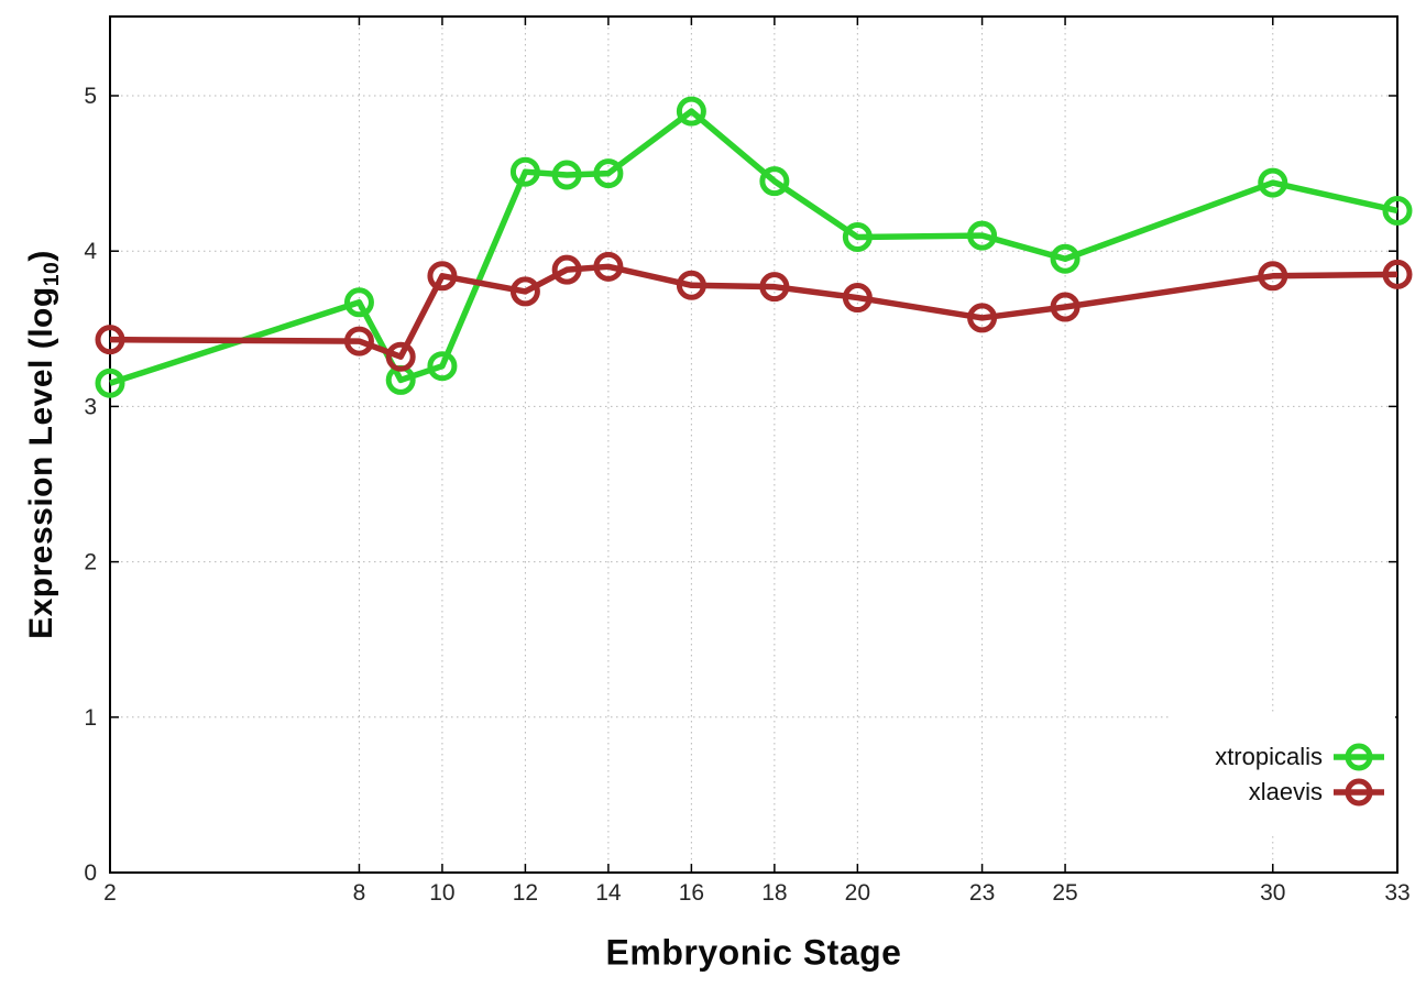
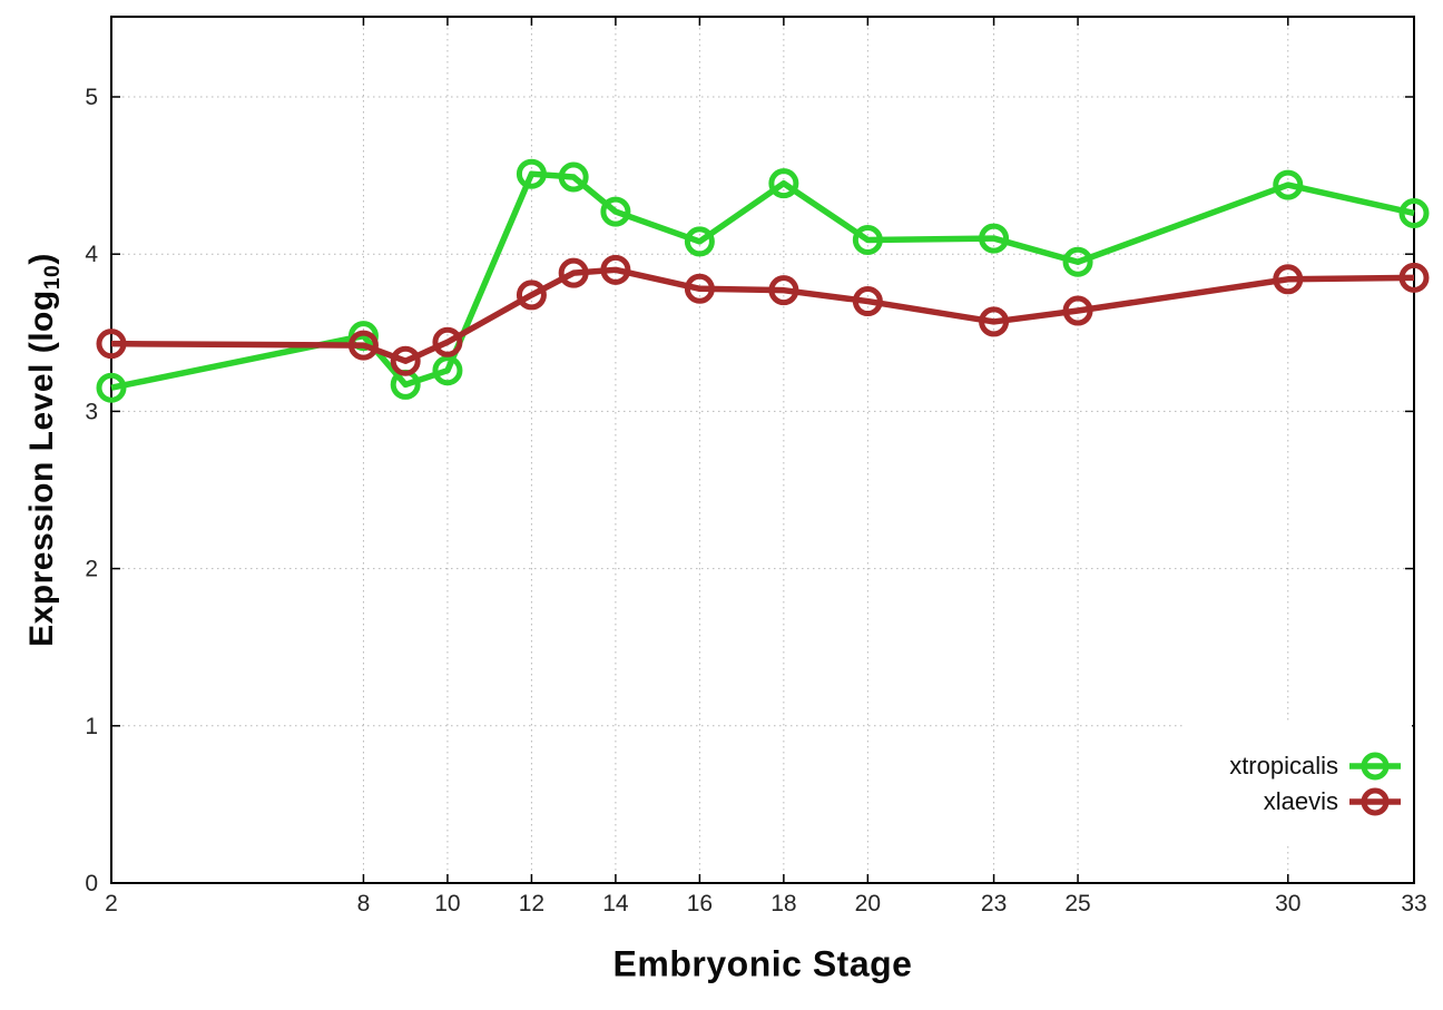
xtropicalis/8: 3.67 -> 3.48
xlaevis/10: 3.84 -> 3.44
xtropicalis/14: 4.50 -> 4.27
xtropicalis/16: 4.90 -> 4.08
